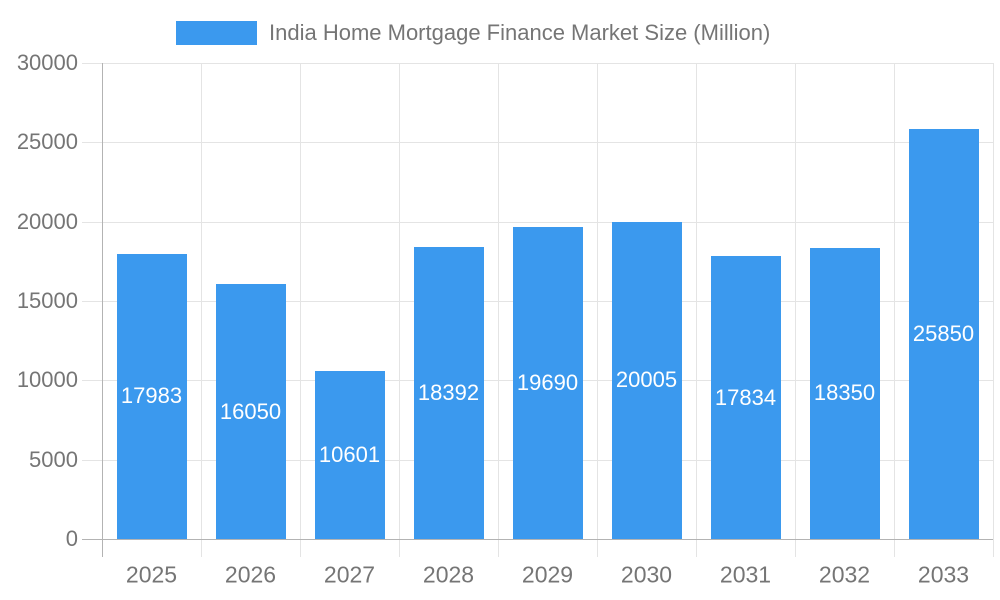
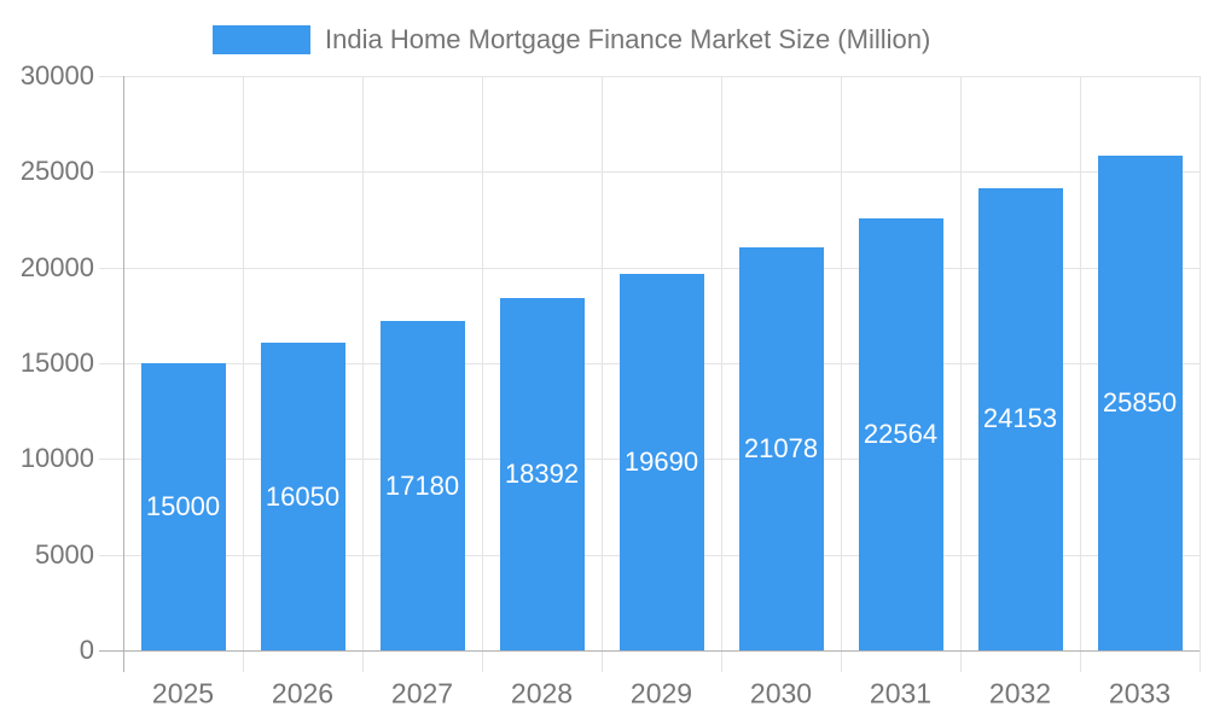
2025: 17983 -> 15000
2027: 10601 -> 17180
2030: 20005 -> 21078
2031: 17834 -> 22564
2032: 18350 -> 24153
